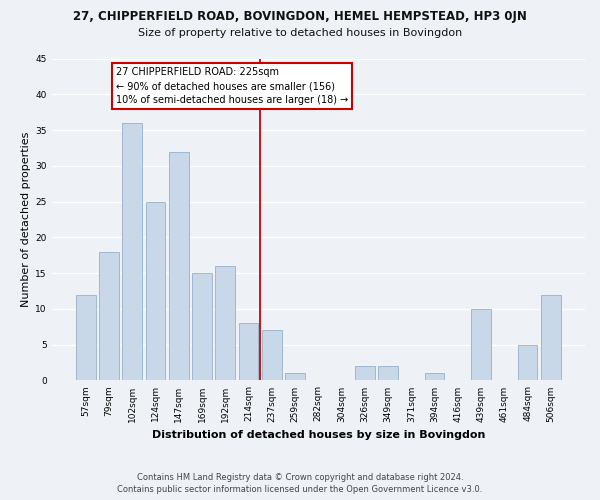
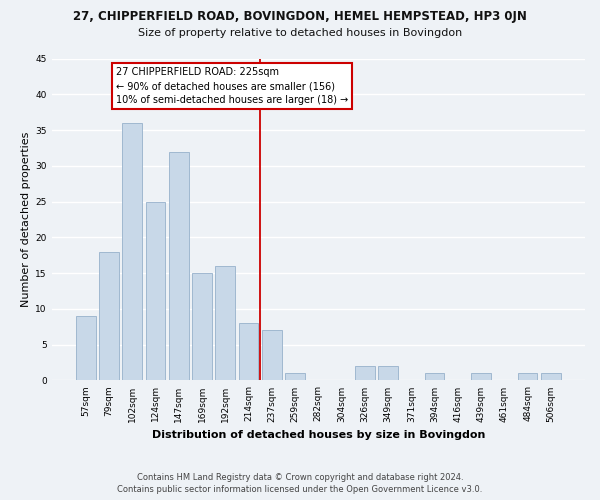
57sqm: 12 -> 9
439sqm: 10 -> 1
484sqm: 5 -> 1
506sqm: 12 -> 1
